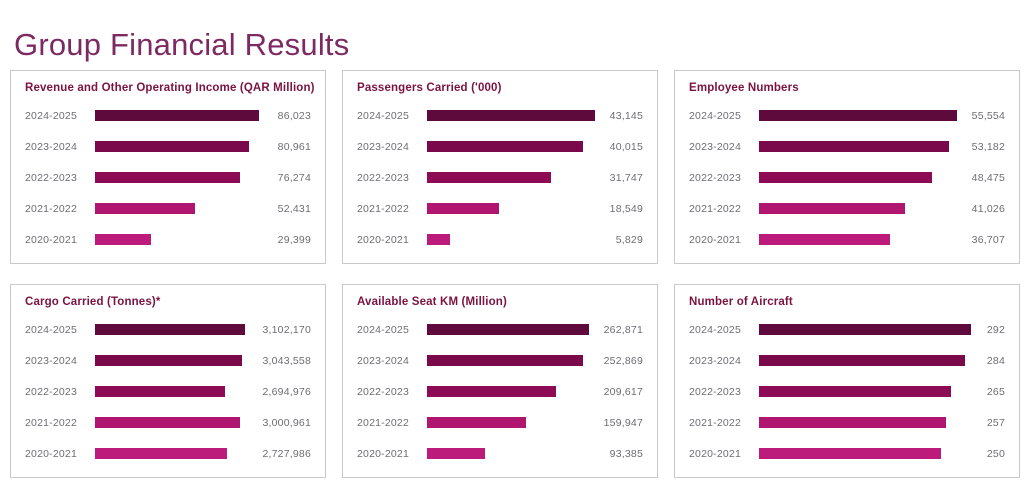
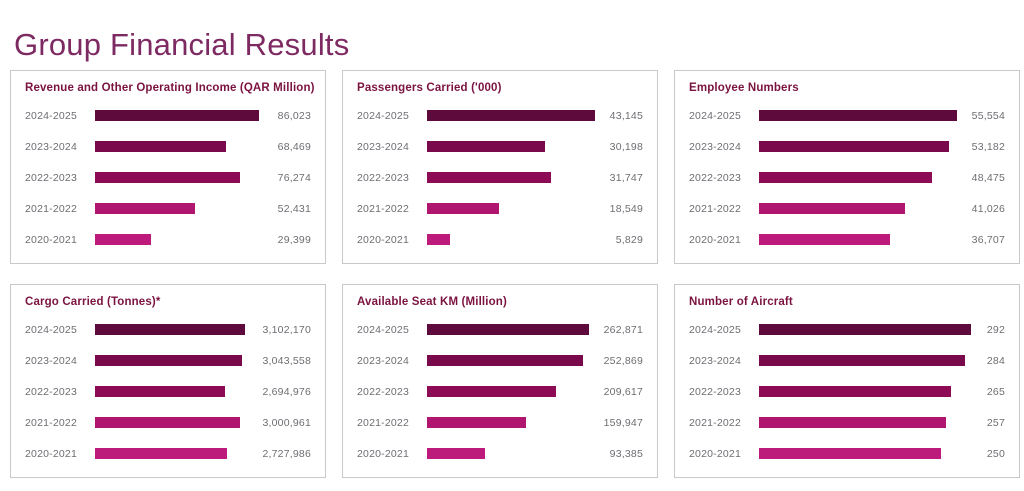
Revenue and Other Operating Income (QAR Million)/2023-2024: 80,961 -> 68,469
Passengers Carried ('000)/2023-2024: 40,015 -> 30,198
